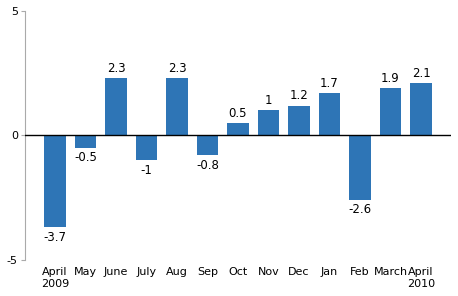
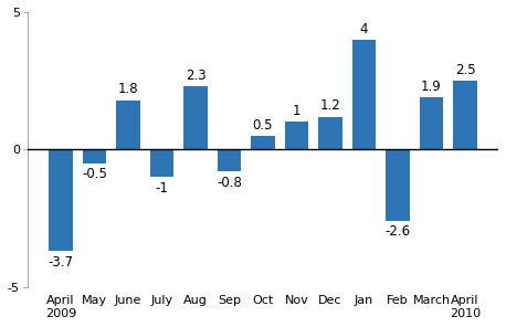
June: 2.3 -> 1.8
Jan: 1.7 -> 4
April 2010: 2.1 -> 2.5
